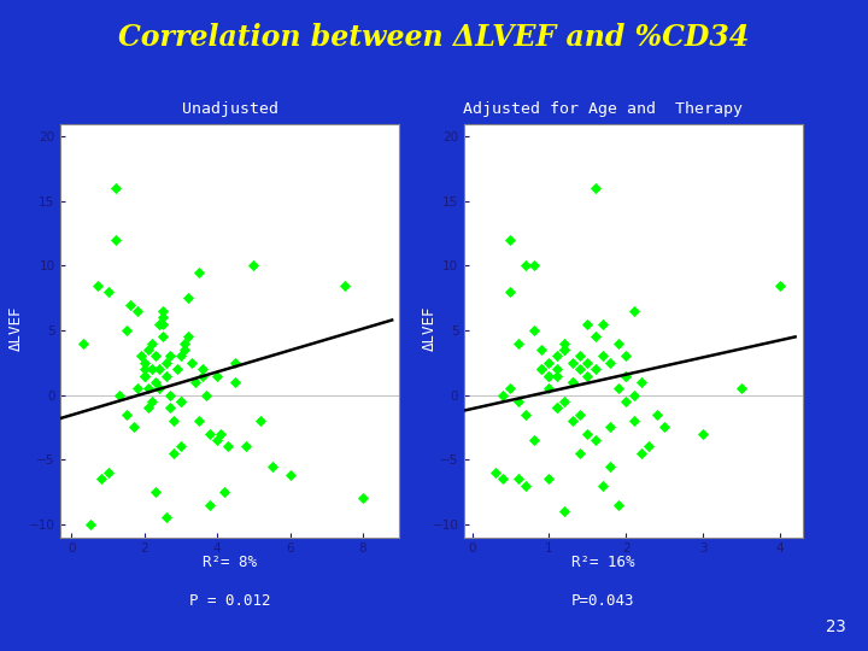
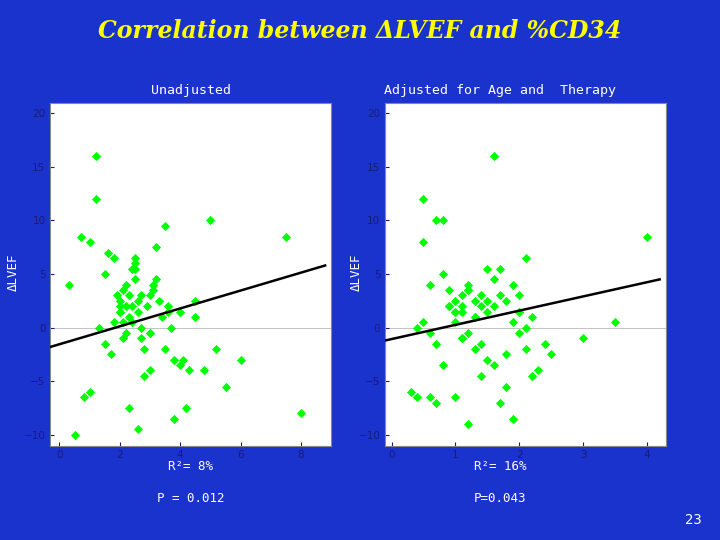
6: -6.2 -> -3.0
3: -3.0 -> -1.0
